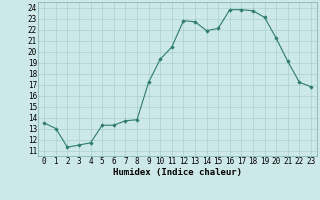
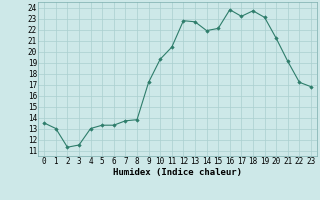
4: 11.7 -> 13.0
17: 23.8 -> 23.2
